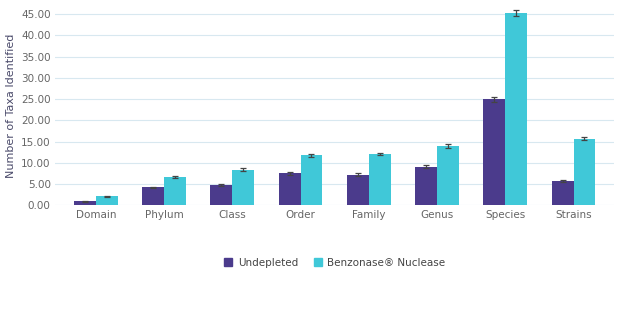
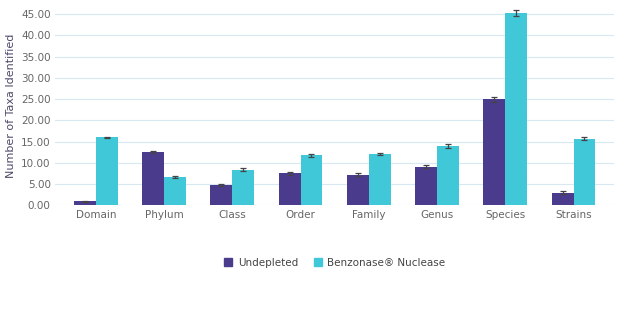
Benzonase® Nuclease/Domain: 2.1 -> 16.0
Undepleted/Phylum: 4.2 -> 12.5
Undepleted/Strains: 5.7 -> 3.0
